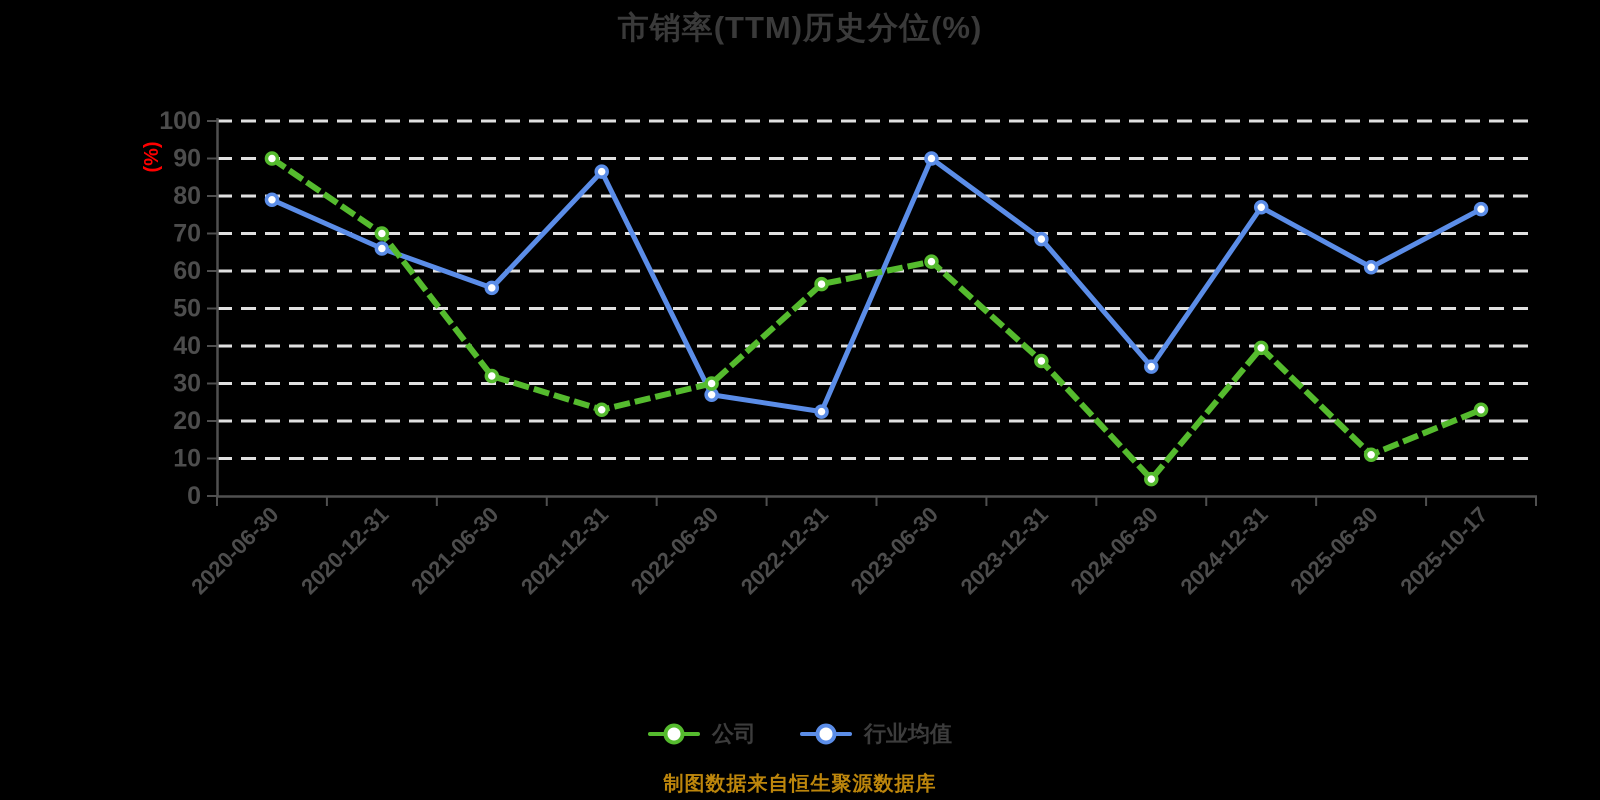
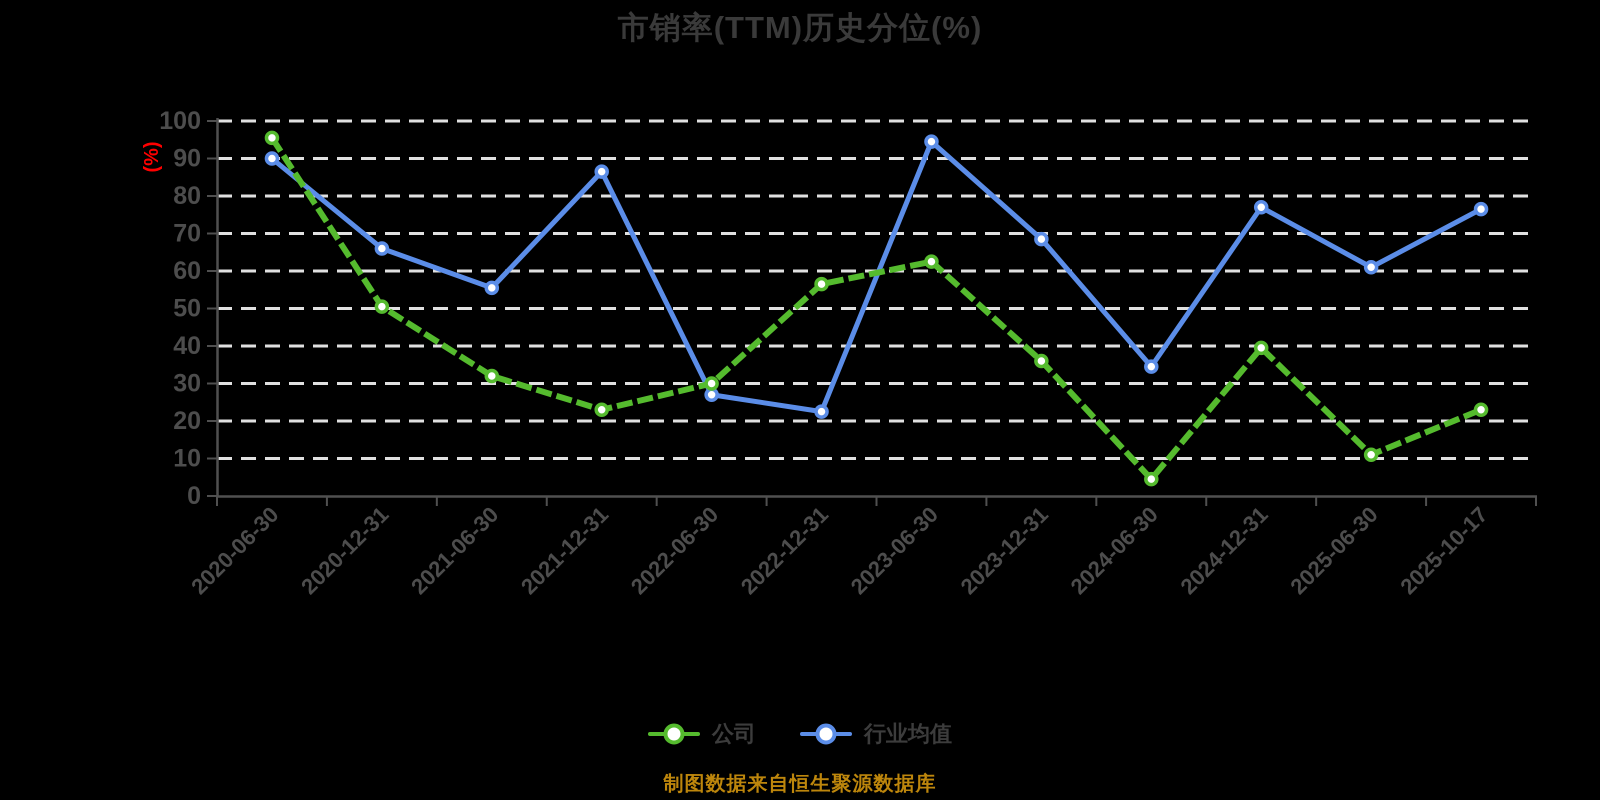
公司/2020-06-30: 90 -> 96
行业均值/2020-06-30: 79 -> 90
公司/2020-12-31: 70 -> 50
行业均值/2023-06-30: 90 -> 94
